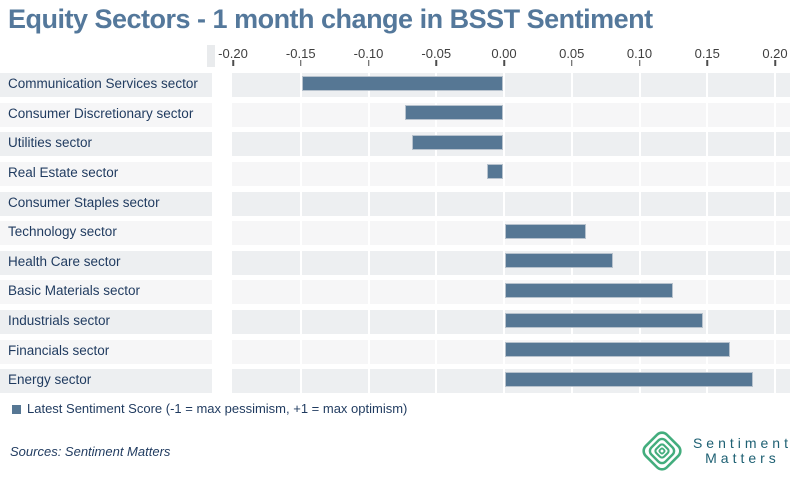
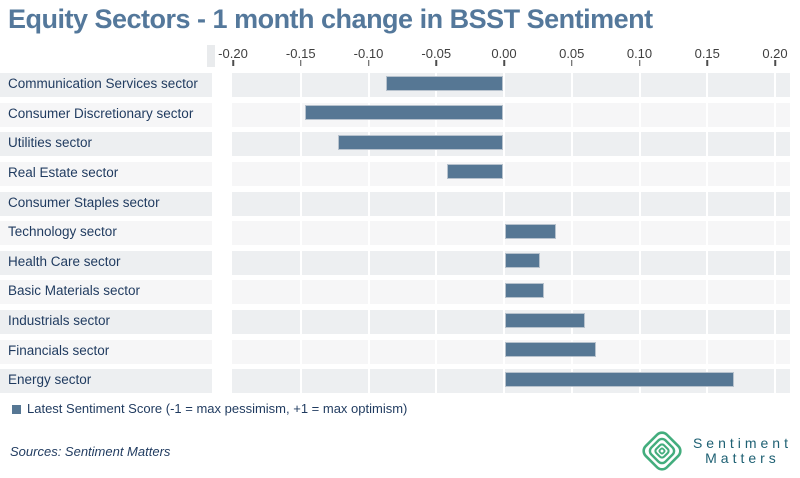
Communication Services sector: -0.148 -> -0.086
Consumer Discretionary sector: -0.072 -> -0.146
Utilities sector: -0.067 -> -0.122
Real Estate sector: -0.012 -> -0.041
Technology sector: 0.060 -> 0.038
Health Care sector: 0.080 -> 0.026
Basic Materials sector: 0.124 -> 0.029
Industrials sector: 0.146 -> 0.059
Financials sector: 0.166 -> 0.067
Energy sector: 0.183 -> 0.169
